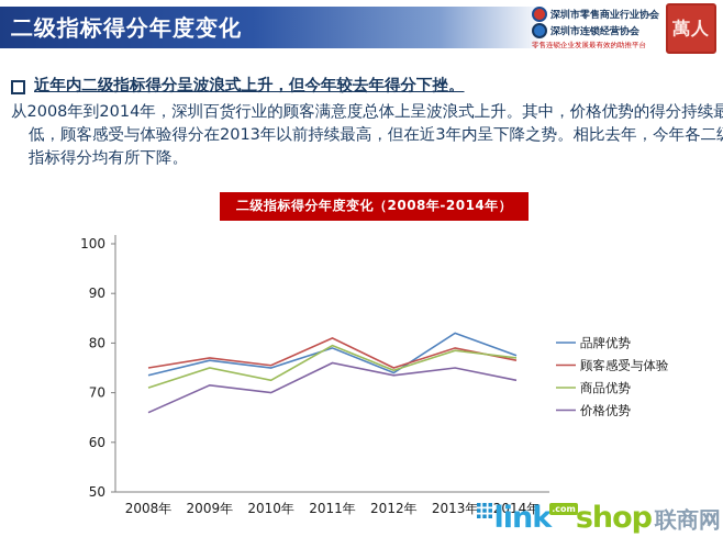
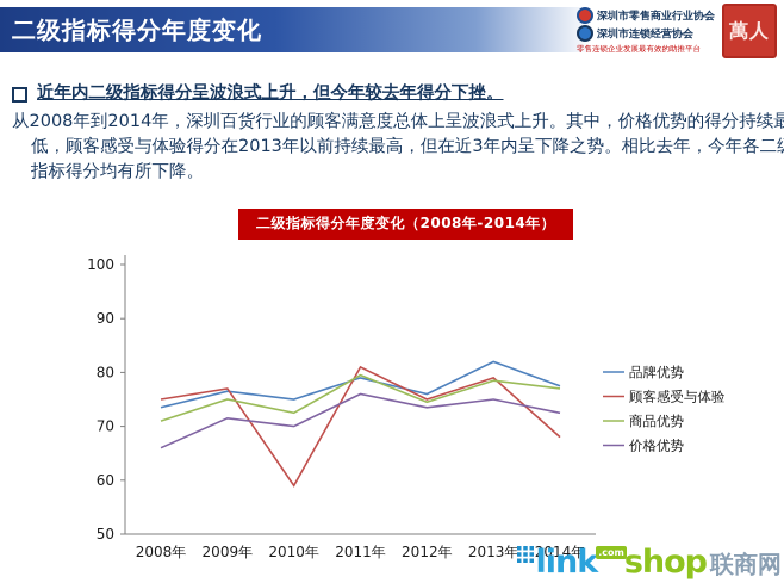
顾客感受与体验/2010年: 76 -> 59
品牌优势/2012年: 74 -> 76
顾客感受与体验/2014年: 76 -> 68
